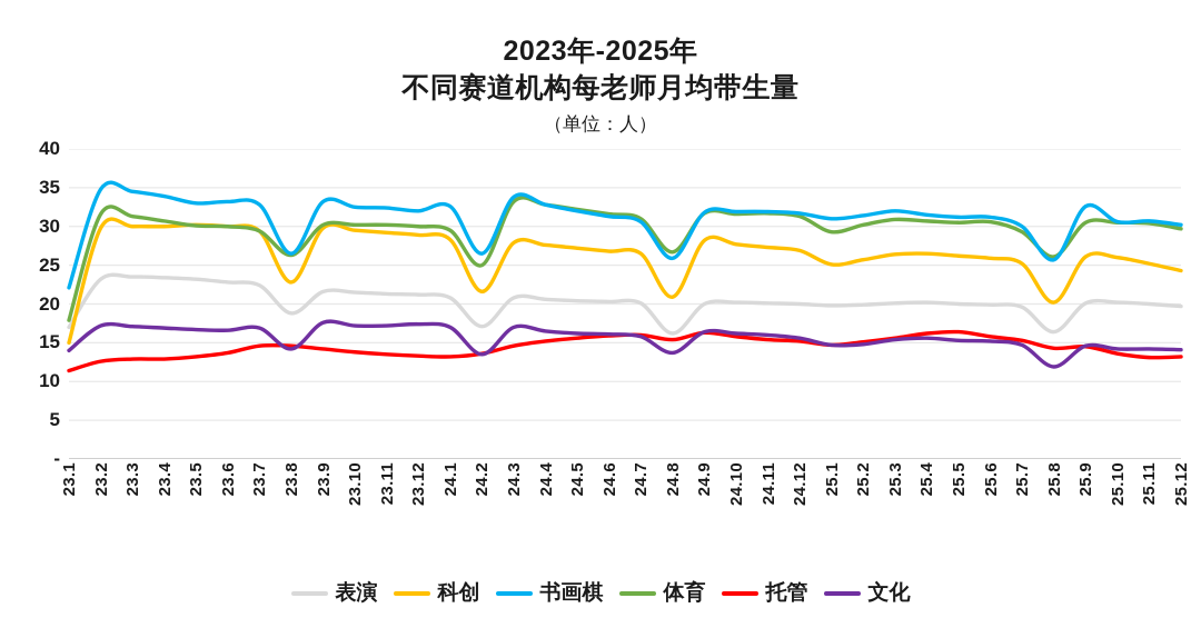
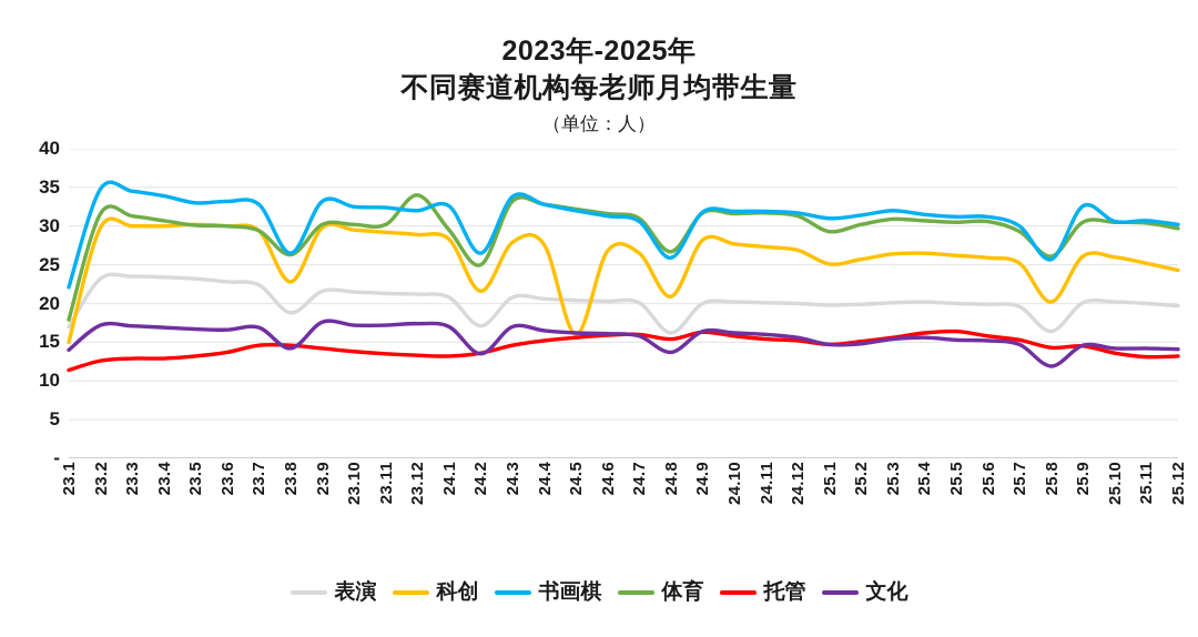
体育/23.12: 30 -> 34
科创/24.5: 27 -> 16
